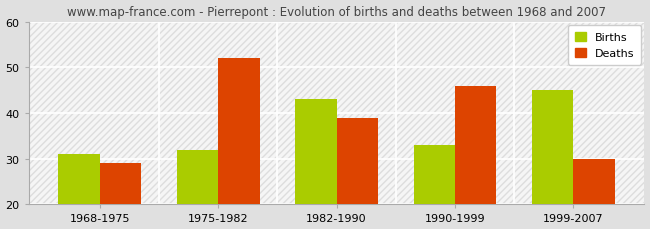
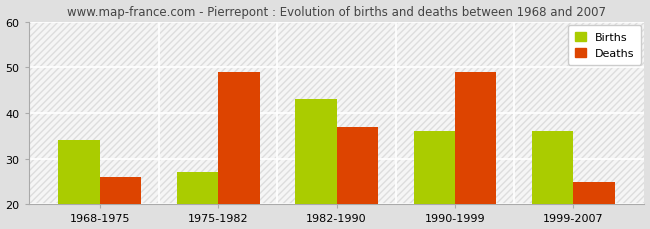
Births/1968-1975: 31 -> 34
Deaths/1968-1975: 29 -> 26
Births/1975-1982: 32 -> 27
Deaths/1975-1982: 52 -> 49
Deaths/1982-1990: 39 -> 37
Births/1990-1999: 33 -> 36
Deaths/1990-1999: 46 -> 49
Births/1999-2007: 45 -> 36
Deaths/1999-2007: 30 -> 25
